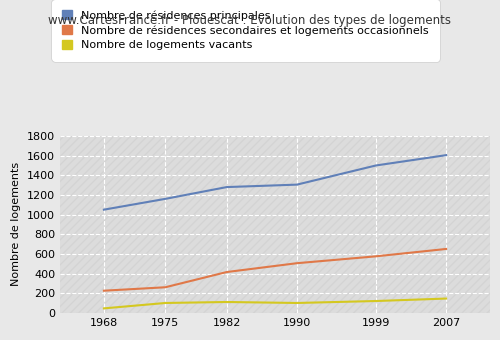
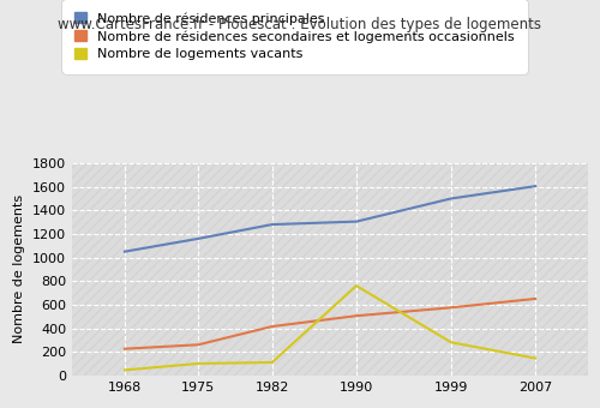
Nombre de logements vacants/1990: 100 -> 760
Nombre de logements vacants/1999: 120 -> 280
